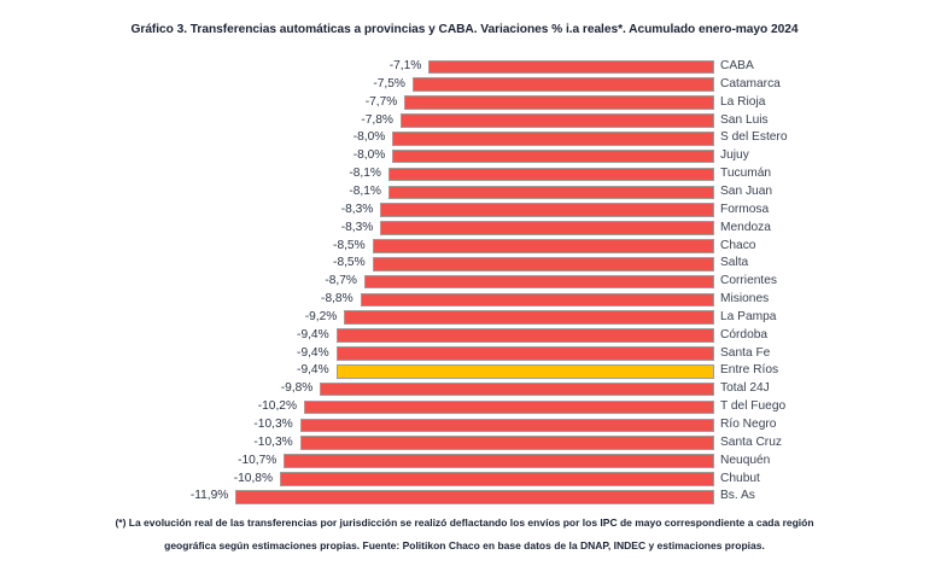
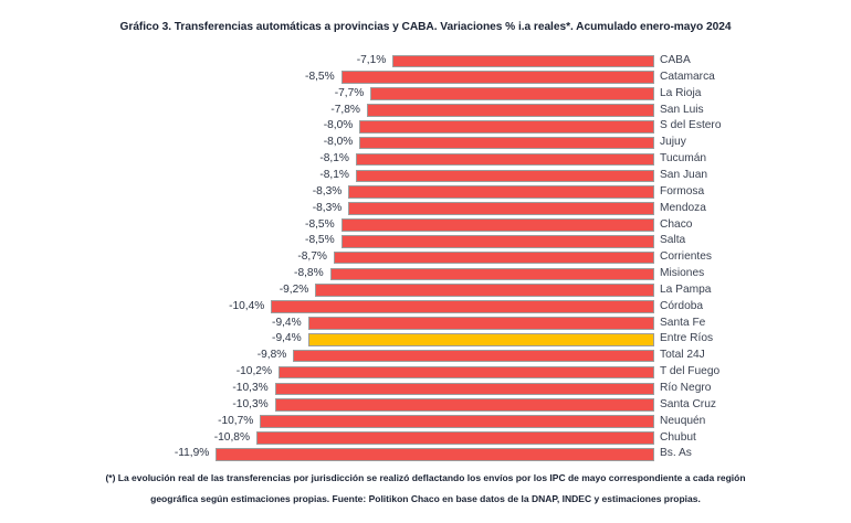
Catamarca: -7,5% -> -8,5%
Córdoba: -9,4% -> -10,4%
